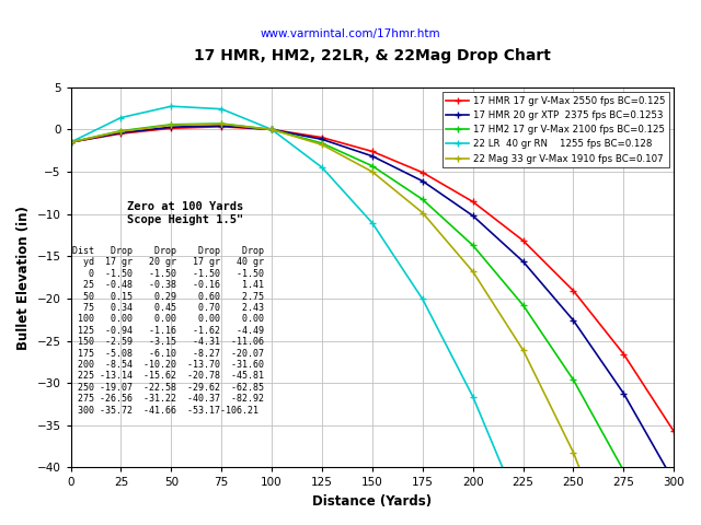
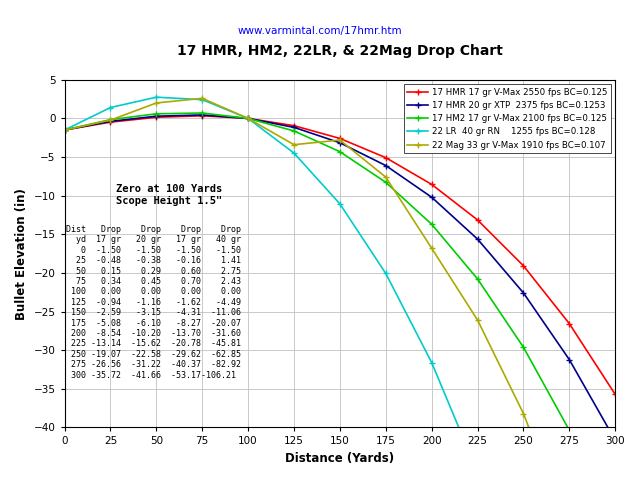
22 Mag 33 gr V-Max 1910 fps BC=0.107/50: 0.5 -> 2.0
22 Mag 33 gr V-Max 1910 fps BC=0.107/75: 0.7 -> 2.6
22 Mag 33 gr V-Max 1910 fps BC=0.107/125: -1.8 -> -3.4
22 Mag 33 gr V-Max 1910 fps BC=0.107/150: -5.0 -> -2.8
22 Mag 33 gr V-Max 1910 fps BC=0.107/175: -9.8 -> -7.6
